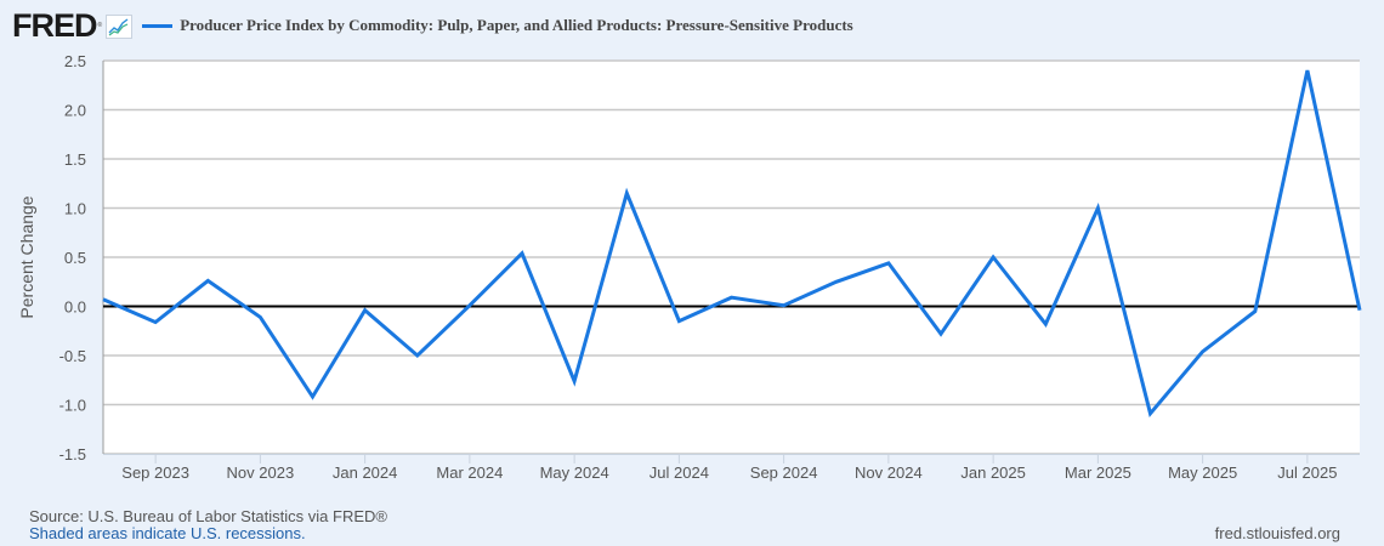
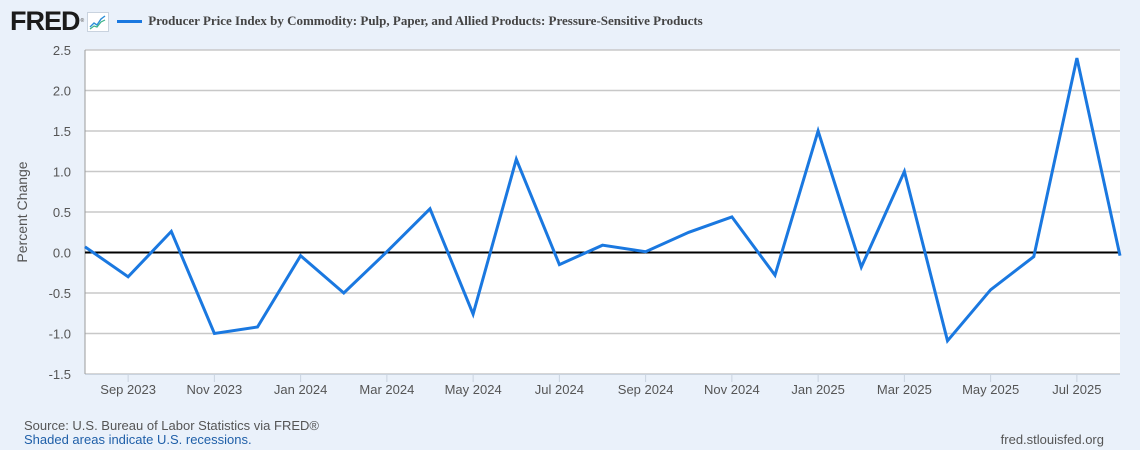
Sep 2023: -0.2 -> -0.3
Nov 2023: -0.1 -> -1.0
Jan 2025: 0.5 -> 1.5
